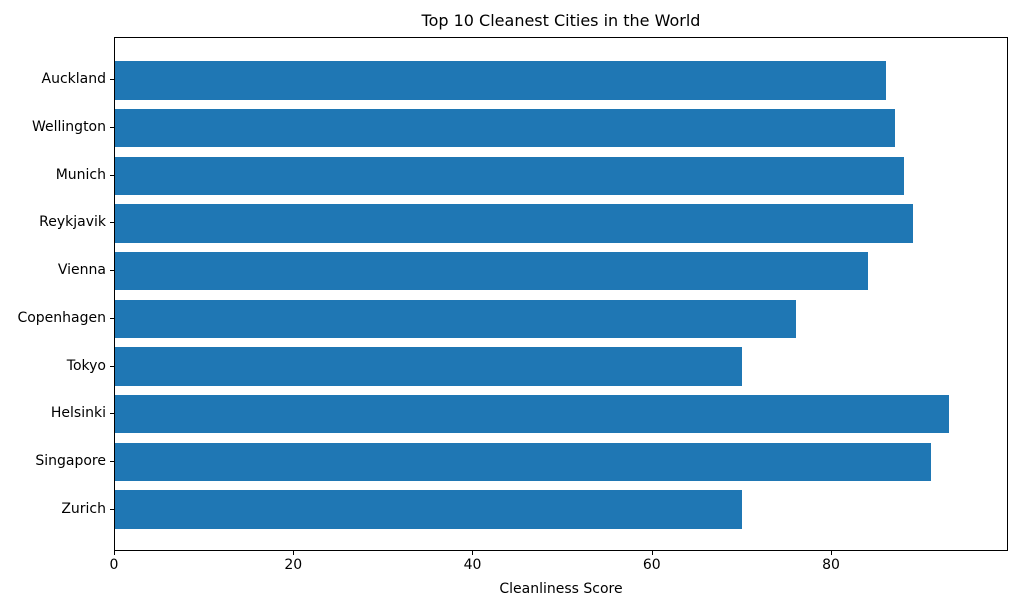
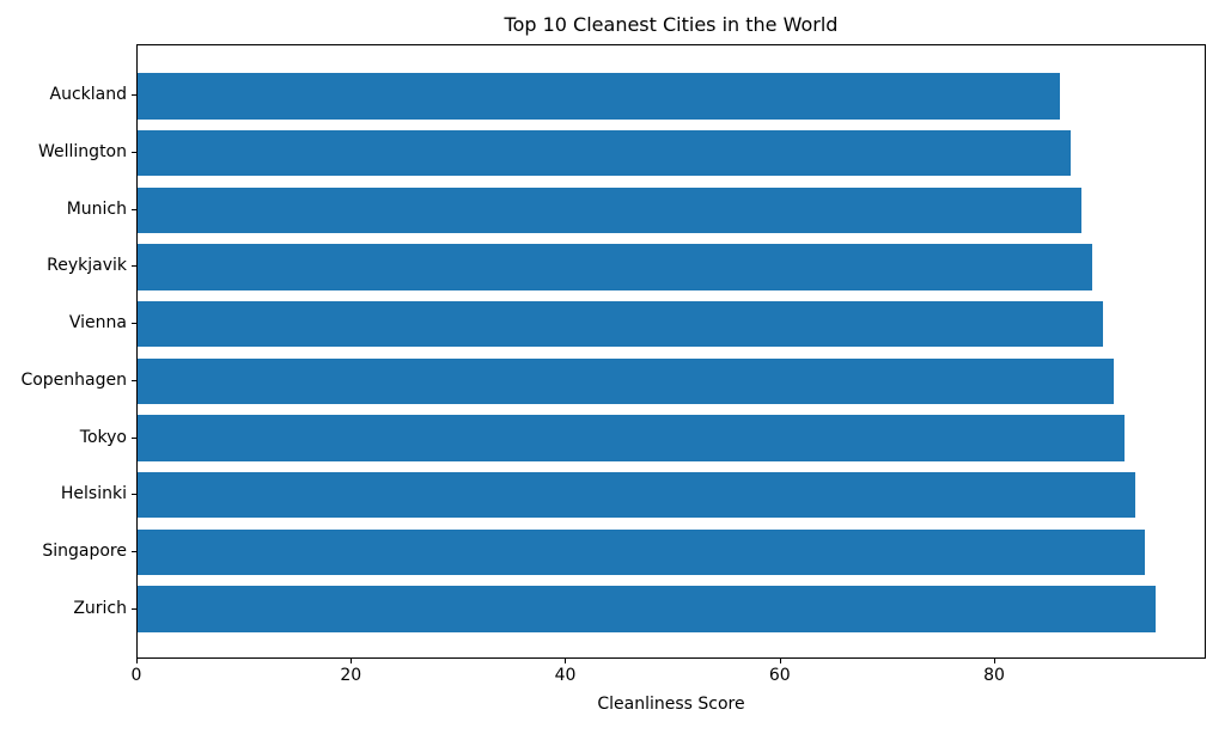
Vienna: 84 -> 90
Copenhagen: 76 -> 91
Tokyo: 70 -> 92
Singapore: 91 -> 94
Zurich: 70 -> 95
